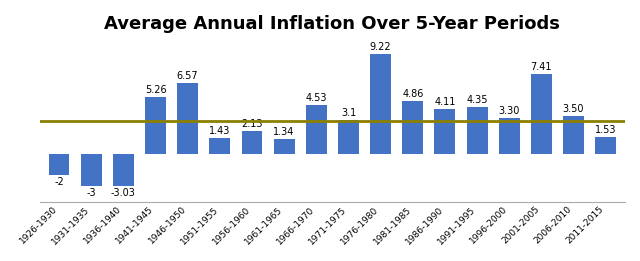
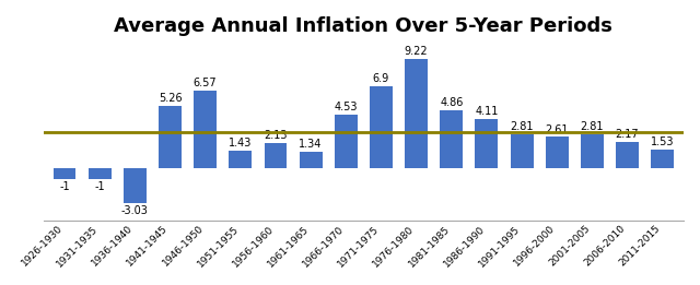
1926-1930: -2 -> -1
1931-1935: -3 -> -1
1971-1975: 3.1 -> 6.9
1991-1995: 4.35 -> 2.81
1996-2000: 3.30 -> 2.61
2001-2005: 7.41 -> 2.81
2006-2010: 3.50 -> 2.17
